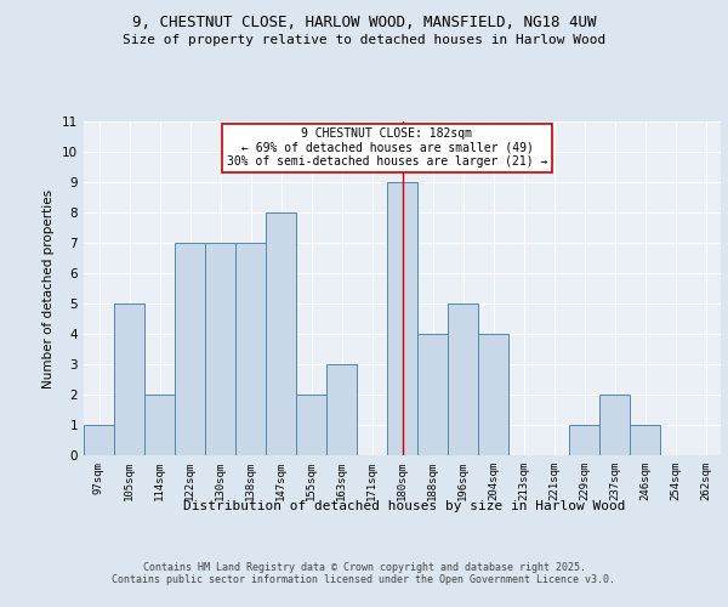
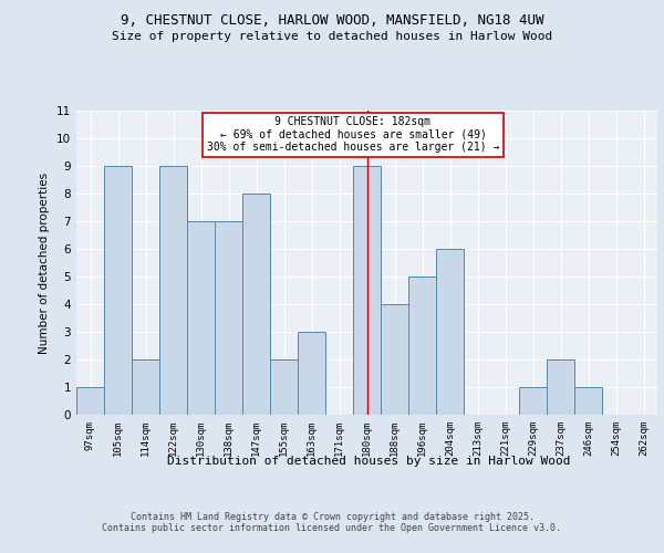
105sqm: 5 -> 9
122sqm: 7 -> 9
204sqm: 4 -> 6
